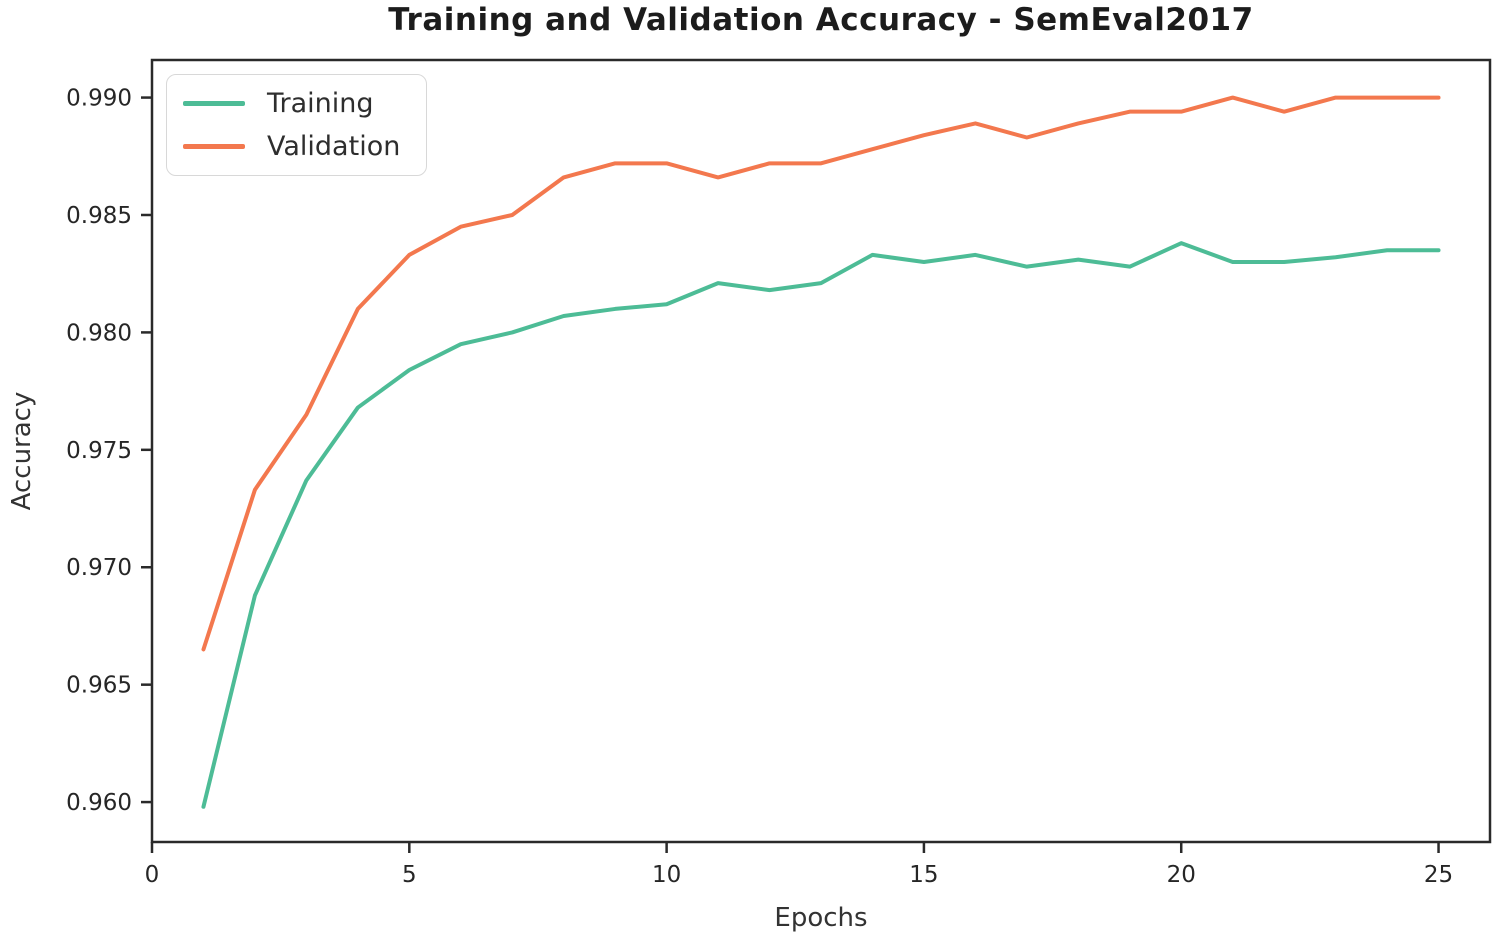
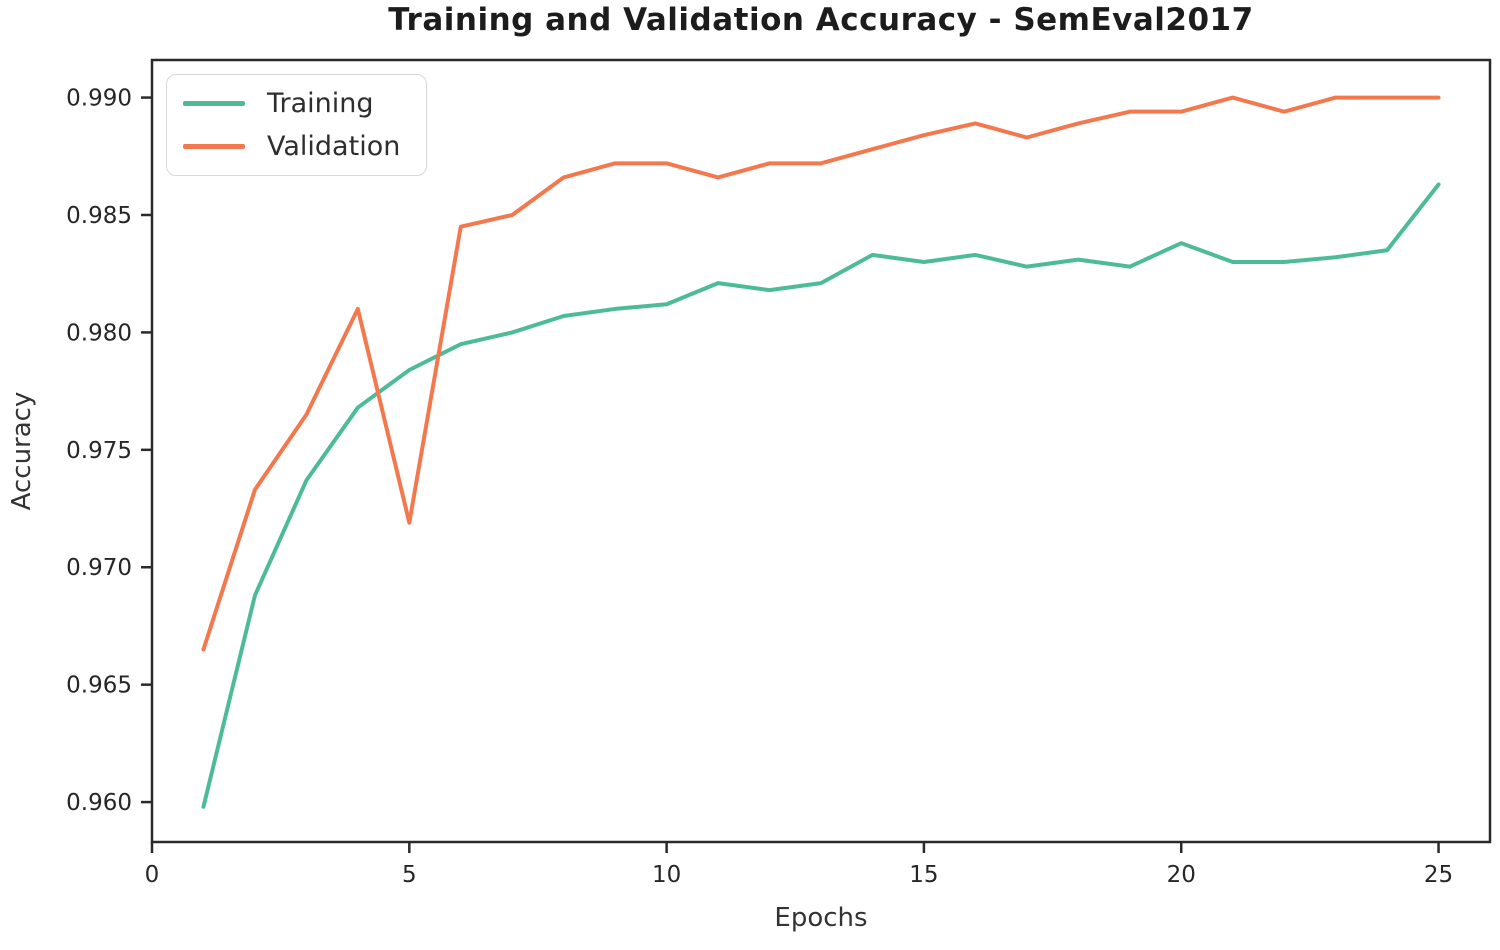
Validation/5: 0.9833 -> 0.9719
Training/25: 0.9835 -> 0.9863
